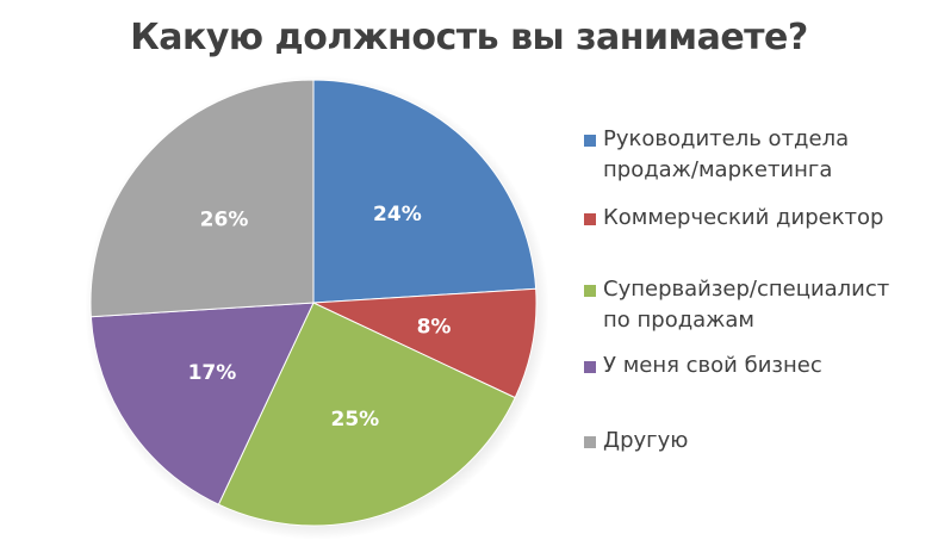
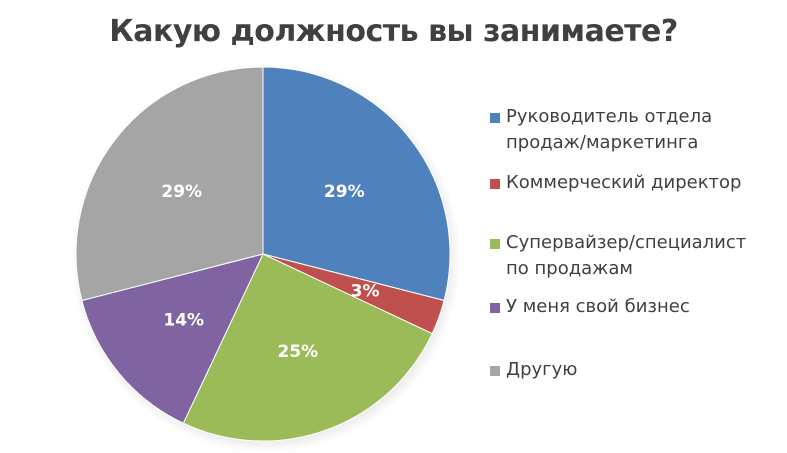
Руководитель отдела продаж/маркетинга: 24% -> 29%
Коммерческий директор: 8% -> 3%
У меня свой бизнес: 17% -> 14%
Другую: 26% -> 29%
